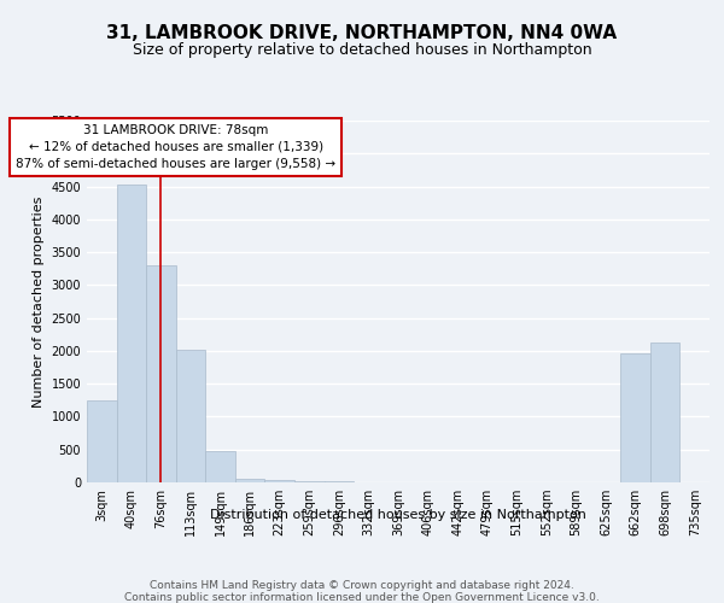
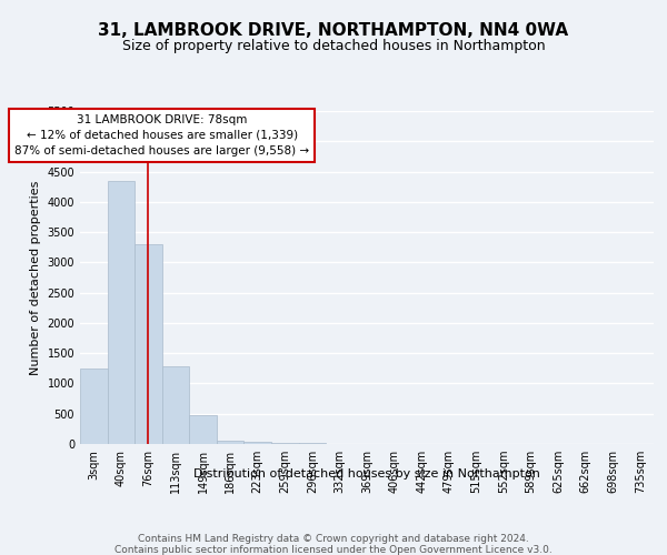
40sqm: 4520 -> 4350
113sqm: 2020 -> 1280
662sqm: 1960 -> 0
698sqm: 2120 -> 0
